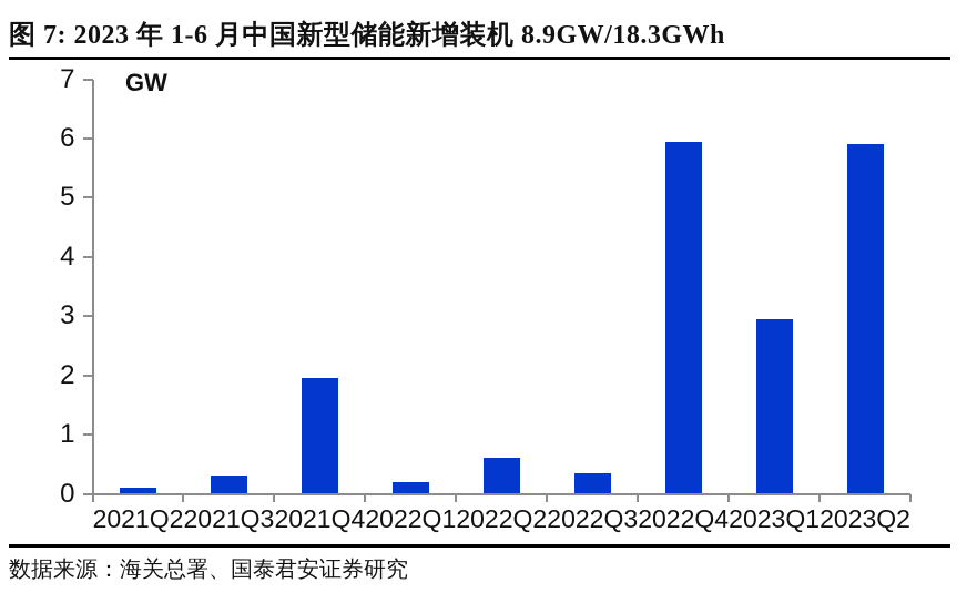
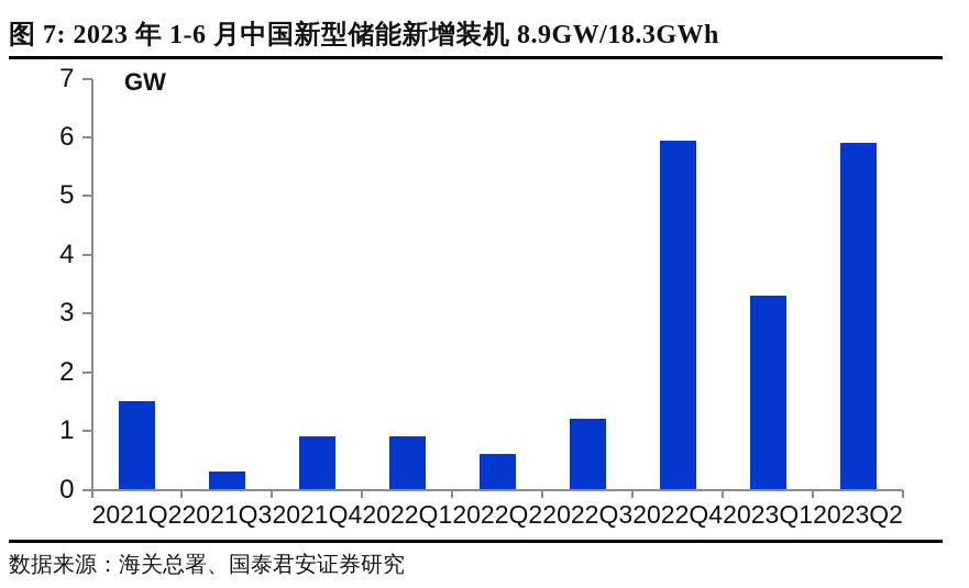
2021Q2: 0.1 -> 1.5
2021Q4: 1.9 -> 0.9
2022Q1: 0.2 -> 0.9
2022Q3: 0.3 -> 1.2
2023Q1: 3.0 -> 3.3
